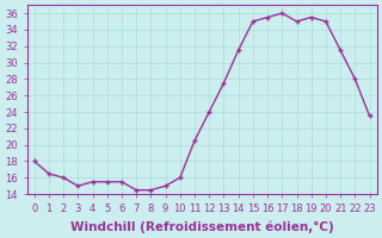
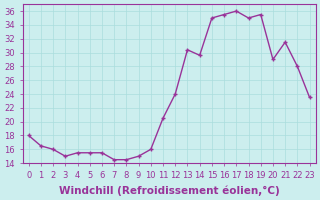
13: 27.5 -> 30.4
14: 31.5 -> 29.6
20: 35.0 -> 29.0
